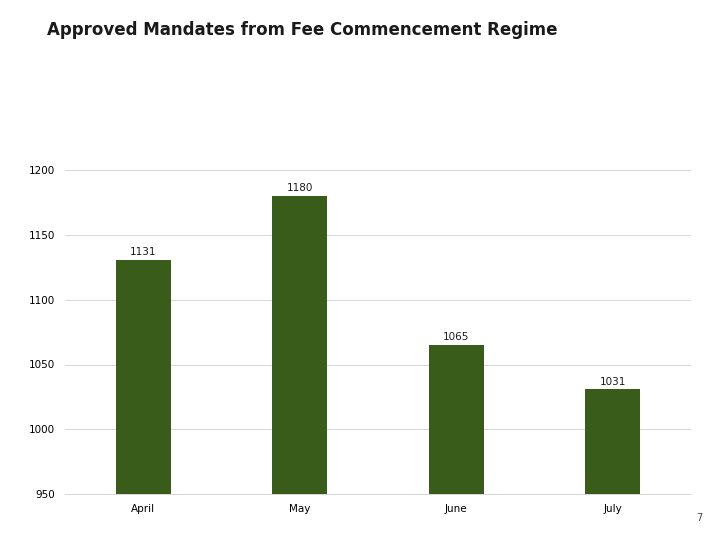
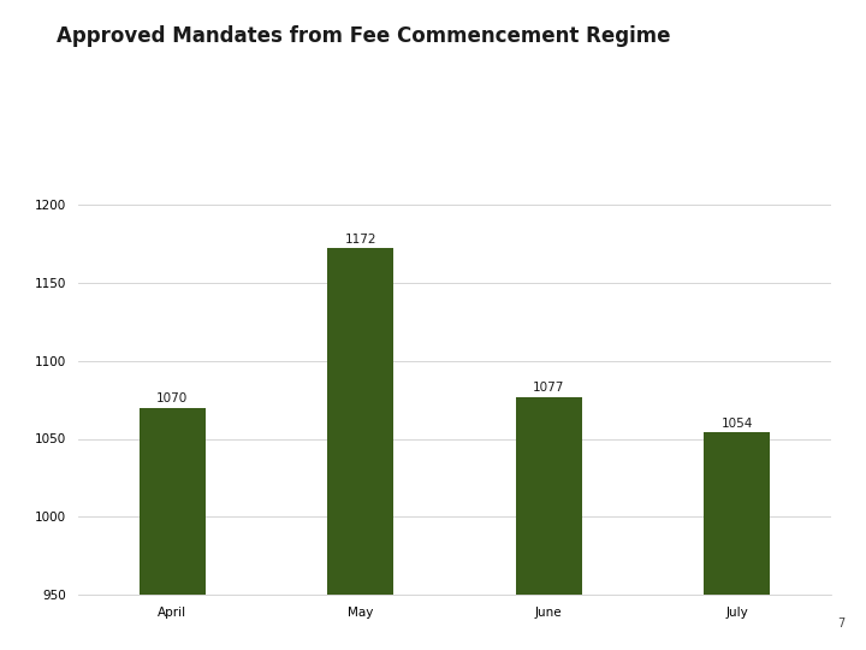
April: 1131 -> 1070
May: 1180 -> 1172
June: 1065 -> 1077
July: 1031 -> 1054
